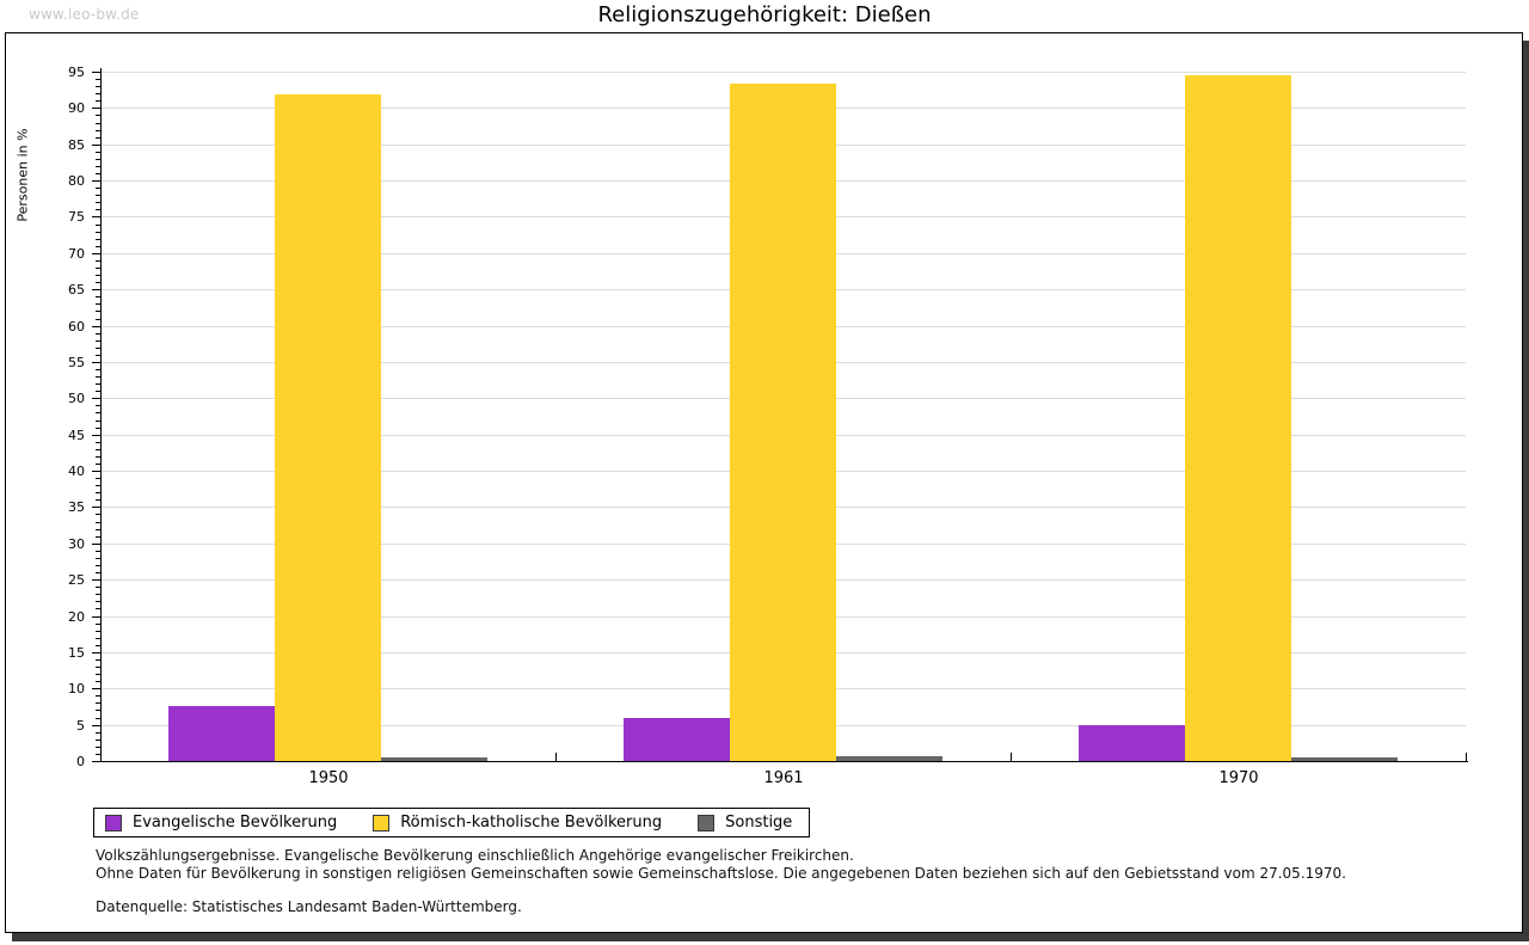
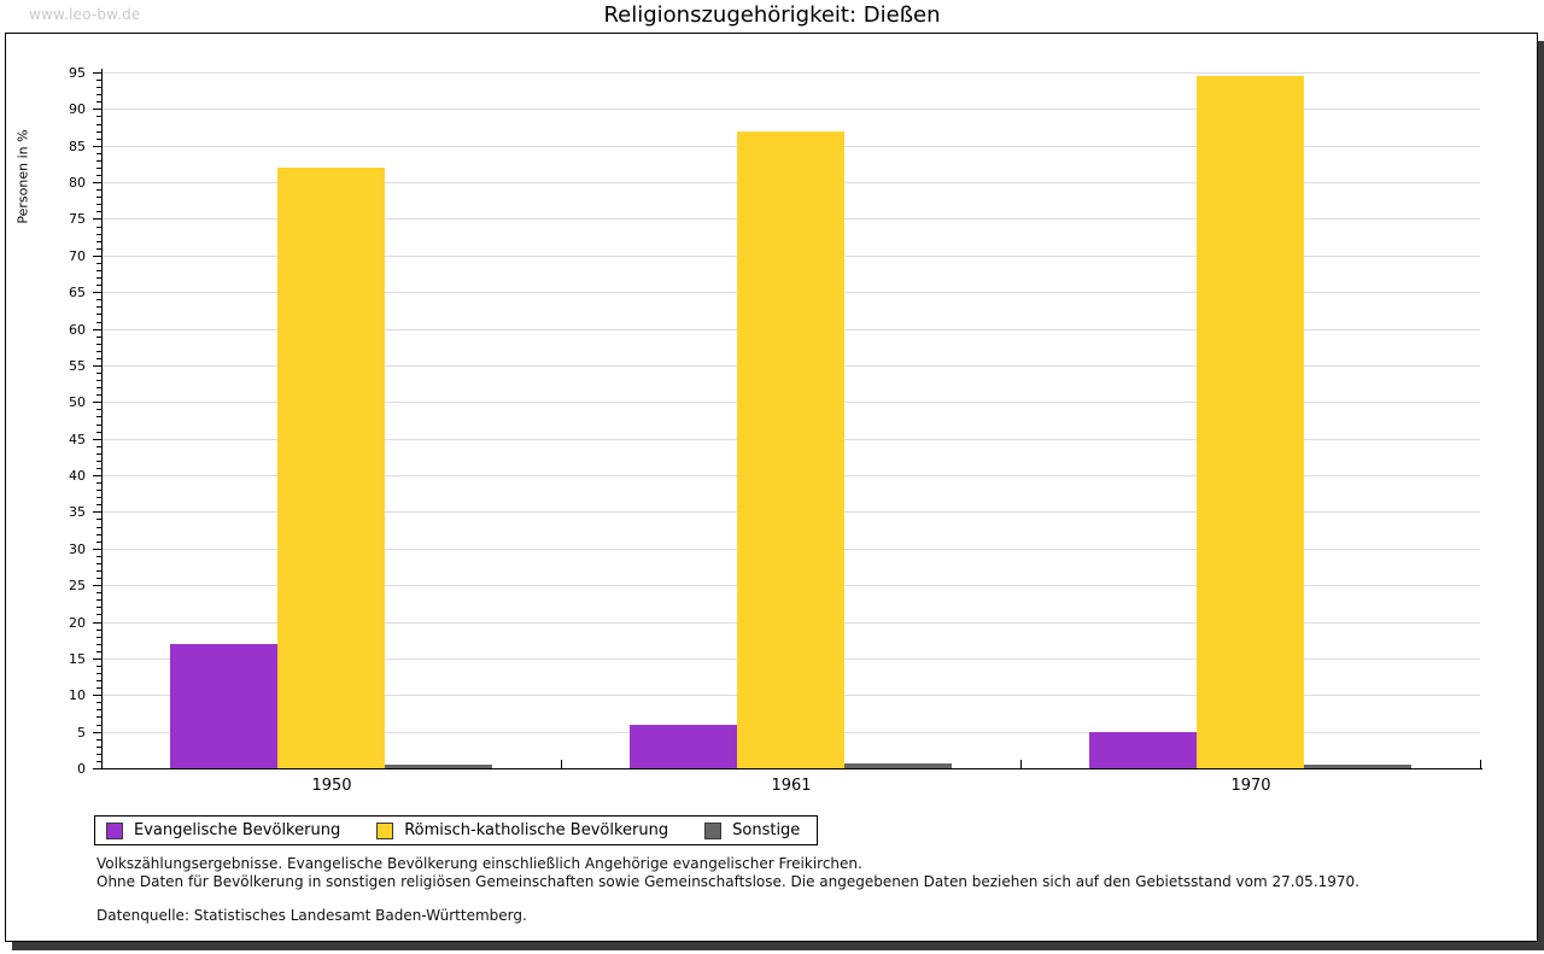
Evangelische Bevölkerung/1950: 8 -> 17
Römisch-katholische Bevölkerung/1950: 92 -> 82
Römisch-katholische Bevölkerung/1961: 93 -> 87
